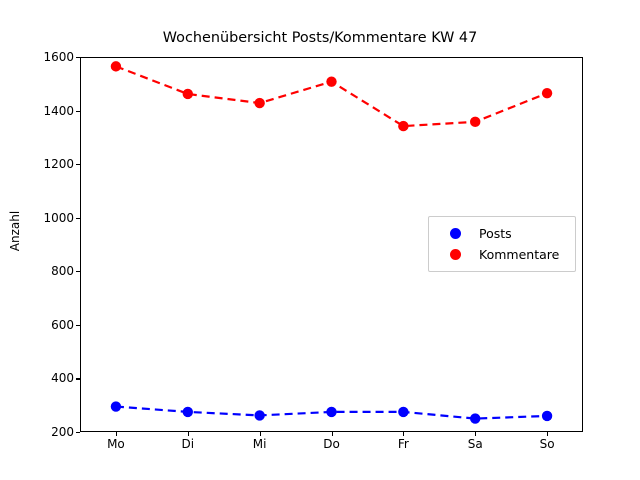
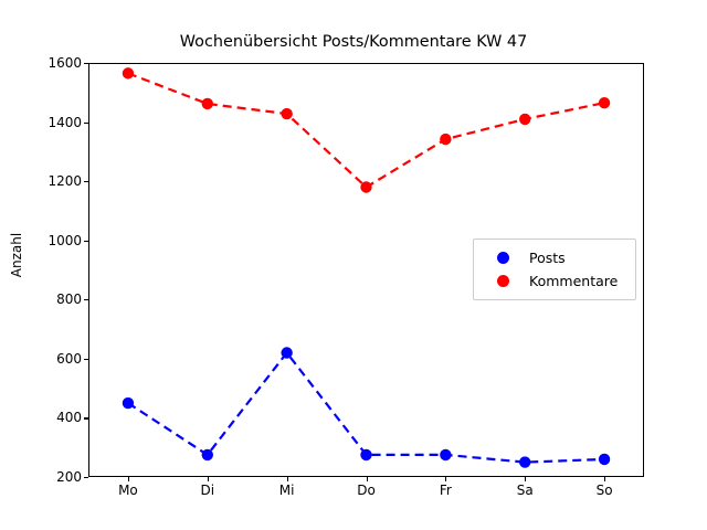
Posts/Mo: 300 -> 450
Posts/Mi: 260 -> 620
Kommentare/Do: 1510 -> 1180
Kommentare/Sa: 1360 -> 1410
